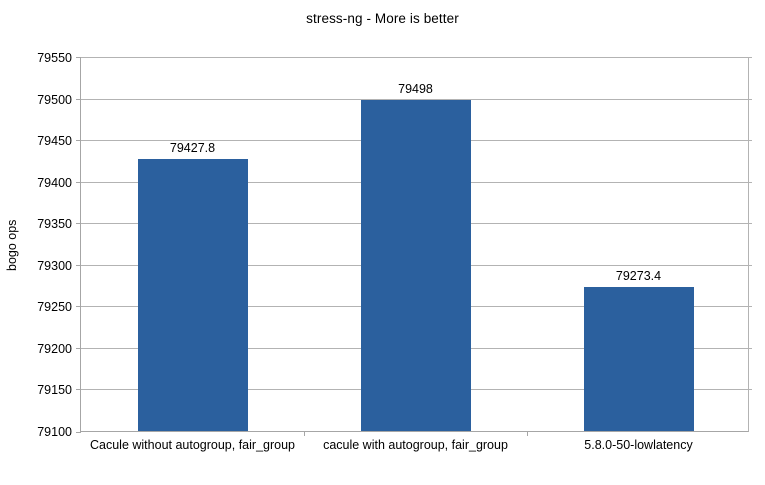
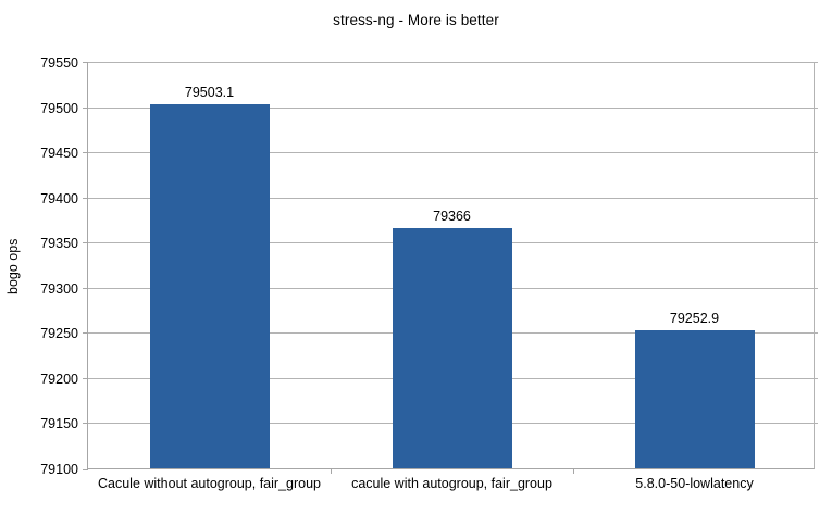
Cacule without autogroup, fair_group: 79427.8 -> 79503.1
cacule with autogroup, fair_group: 79498 -> 79366
5.8.0-50-lowlatency: 79273.4 -> 79252.9
